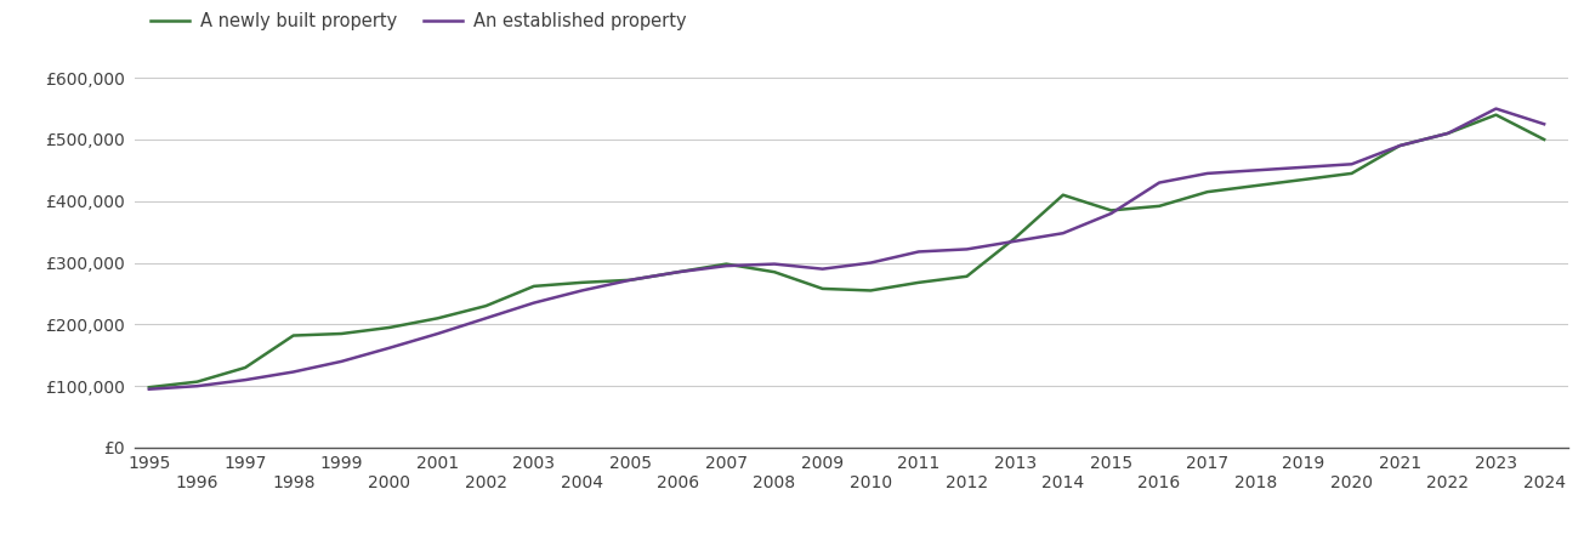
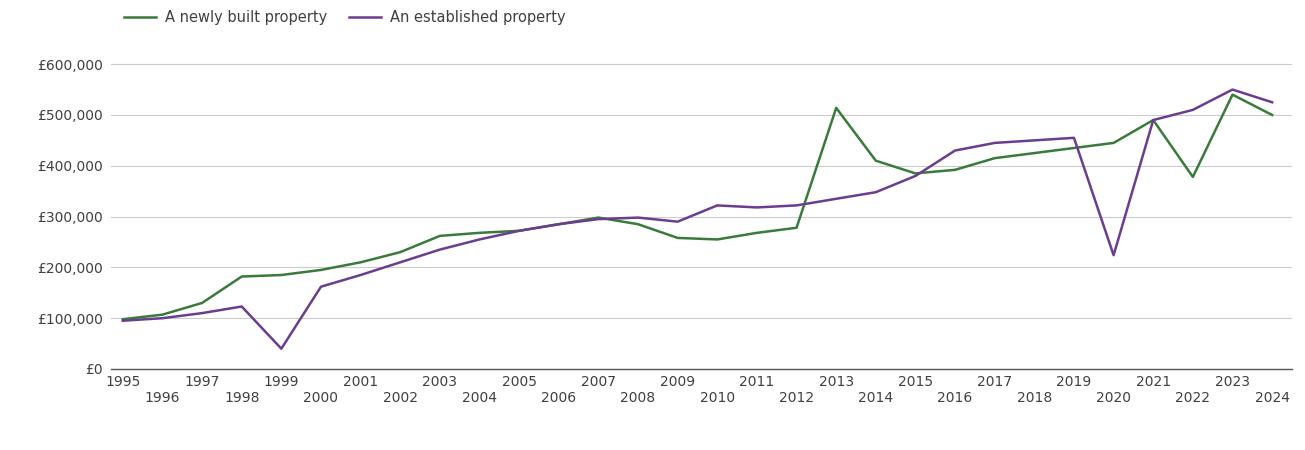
An established property/1999: £140,000 -> £40,000
An established property/2010: £300,000 -> £322,000
A newly built property/2013: £340,000 -> £514,000
An established property/2020: £460,000 -> £224,000
A newly built property/2022: £510,000 -> £378,000
